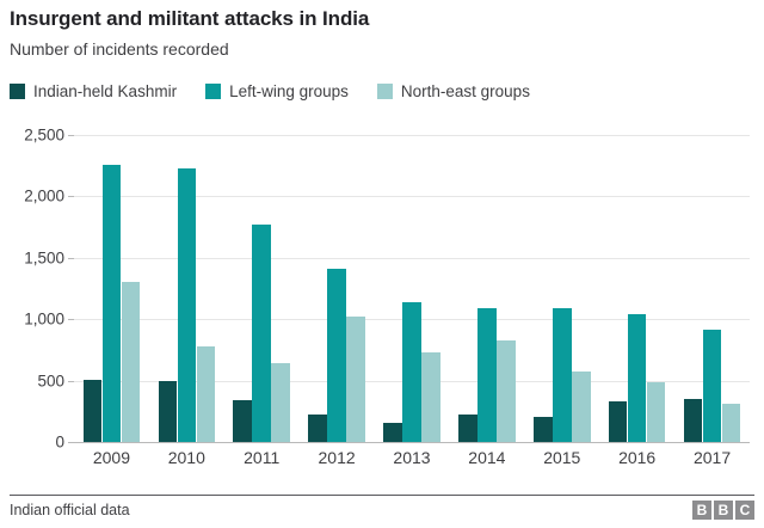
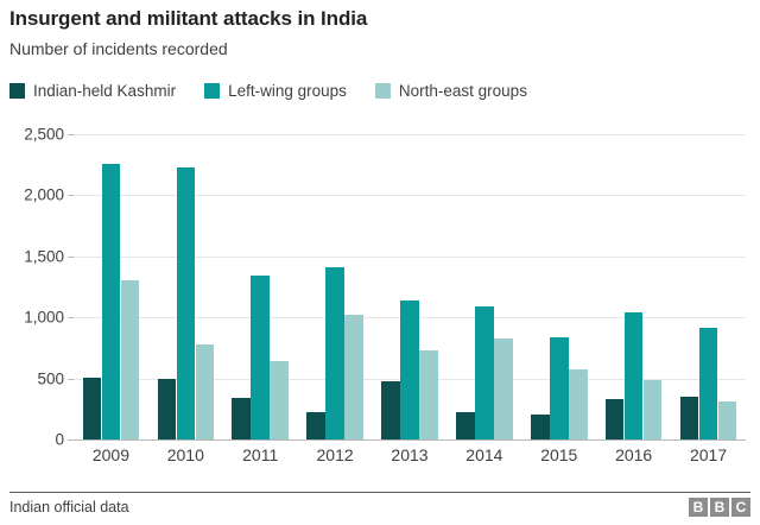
Left-wing groups/2011: 1770 -> 1340
Indian-held Kashmir/2013: 160 -> 480
Left-wing groups/2015: 1090 -> 840
